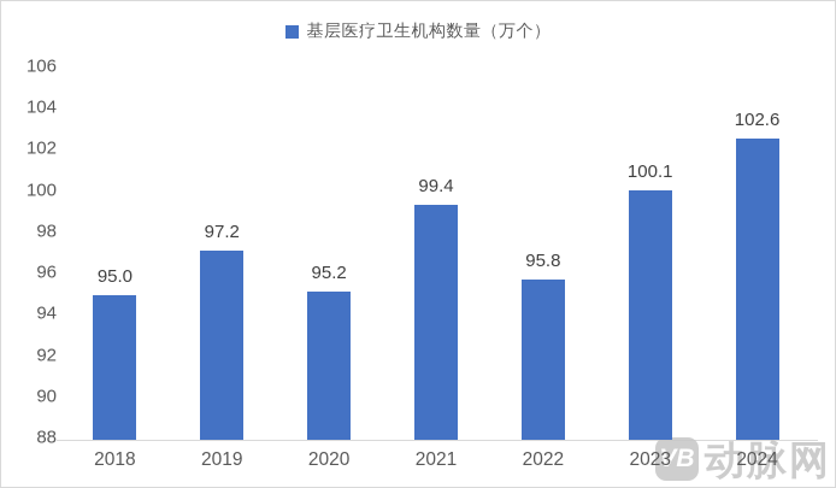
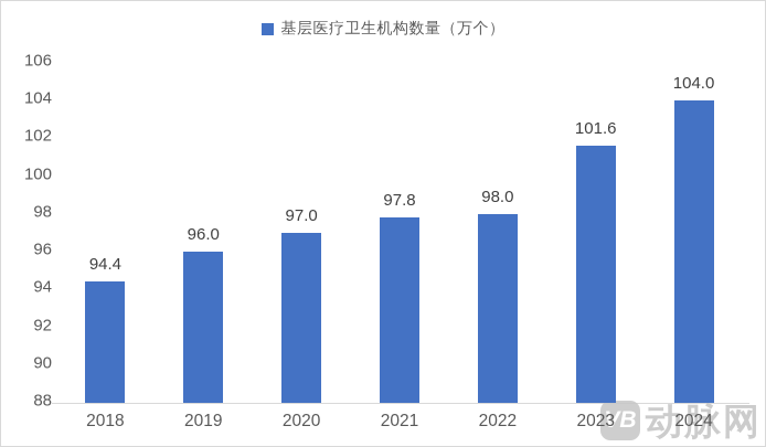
2018: 95.0 -> 94.4
2019: 97.2 -> 96.0
2020: 95.2 -> 97.0
2021: 99.4 -> 97.8
2022: 95.8 -> 98.0
2023: 100.1 -> 101.6
2024: 102.6 -> 104.0
